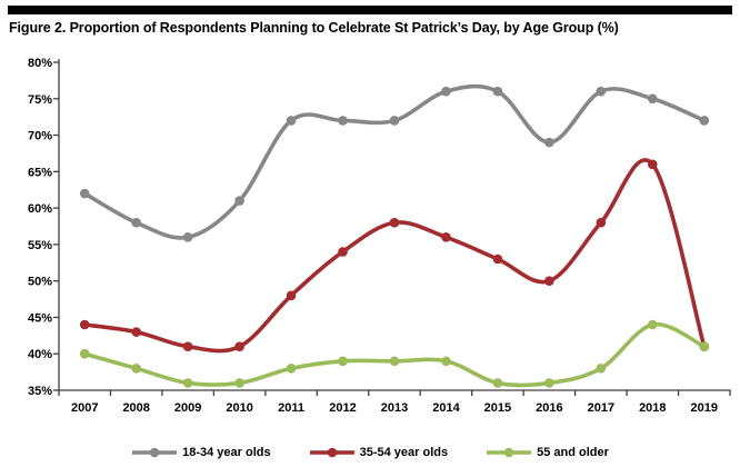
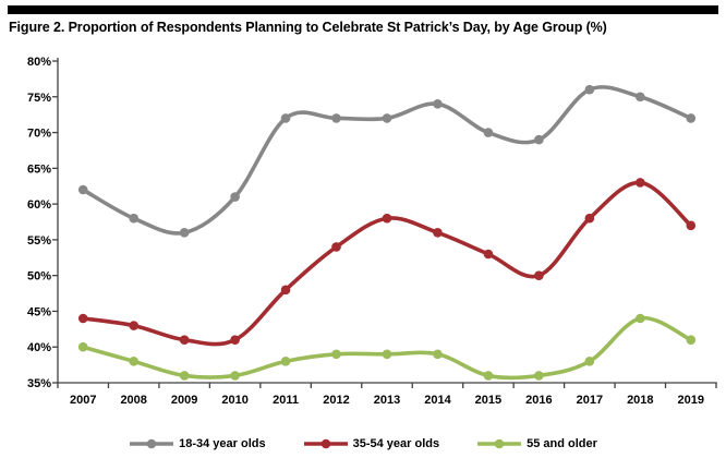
18-34 year olds/2014: 76% -> 74%
18-34 year olds/2015: 76% -> 70%
35-54 year olds/2018: 66% -> 63%
35-54 year olds/2019: 41% -> 57%
